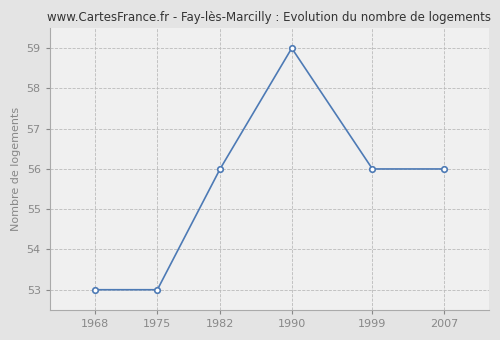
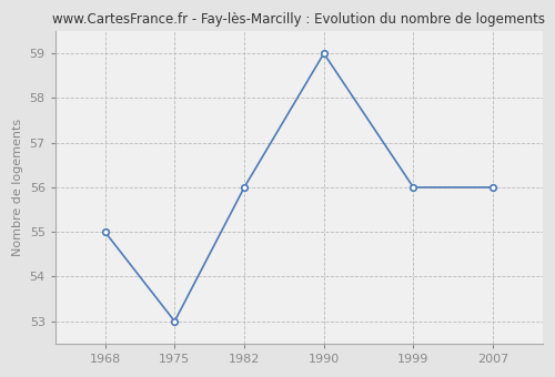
1968: 53 -> 55
